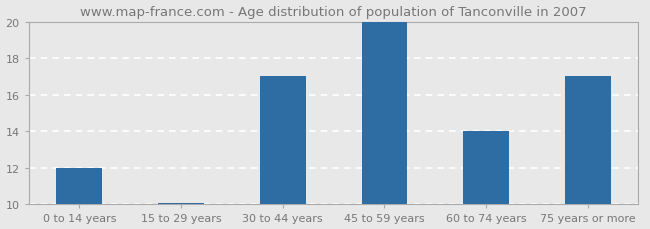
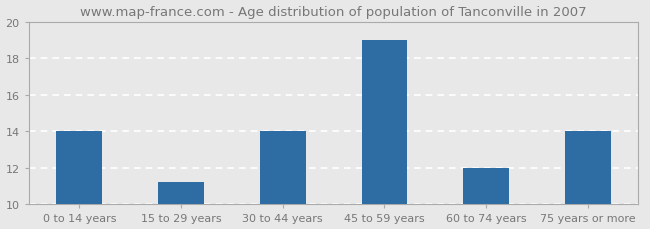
0 to 14 years: 12.0 -> 14.0
15 to 29 years: 10.1 -> 11.2
30 to 44 years: 17.0 -> 14.0
45 to 59 years: 20.0 -> 19.0
60 to 74 years: 14.0 -> 12.0
75 years or more: 17.0 -> 14.0
